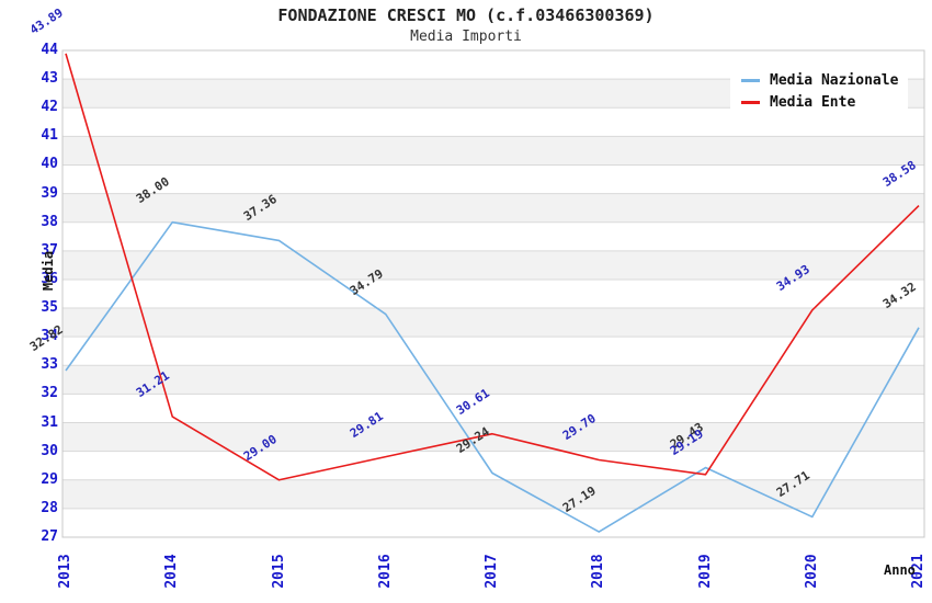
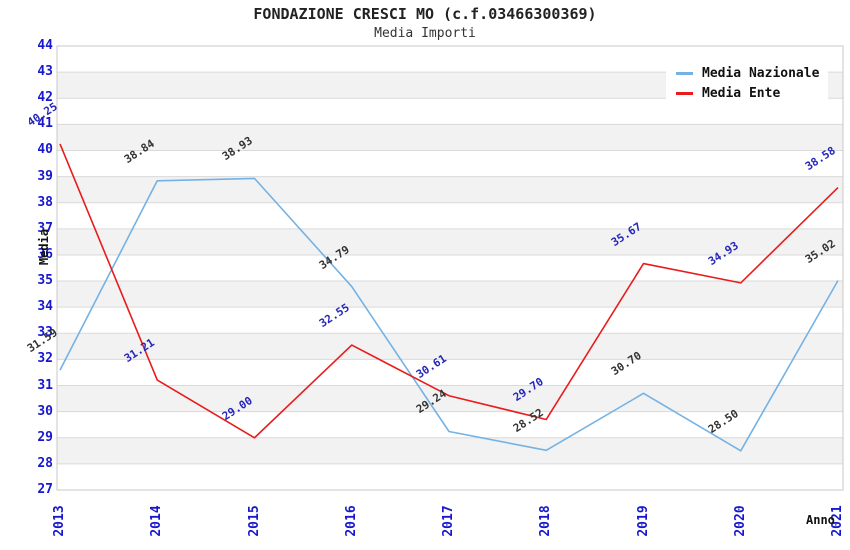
Media Nazionale/2013: 32.82 -> 31.59
Media Ente/2013: 43.89 -> 40.25
Media Nazionale/2014: 38.00 -> 38.84
Media Nazionale/2015: 37.36 -> 38.93
Media Ente/2016: 29.81 -> 32.55
Media Nazionale/2018: 27.19 -> 28.52
Media Nazionale/2019: 29.43 -> 30.70
Media Ente/2019: 29.19 -> 35.67
Media Nazionale/2020: 27.71 -> 28.50
Media Nazionale/2021: 34.32 -> 35.02
